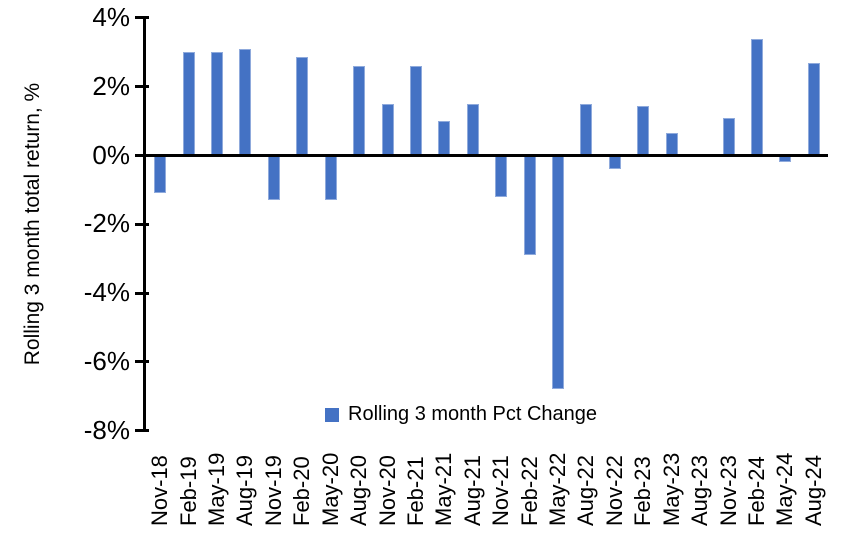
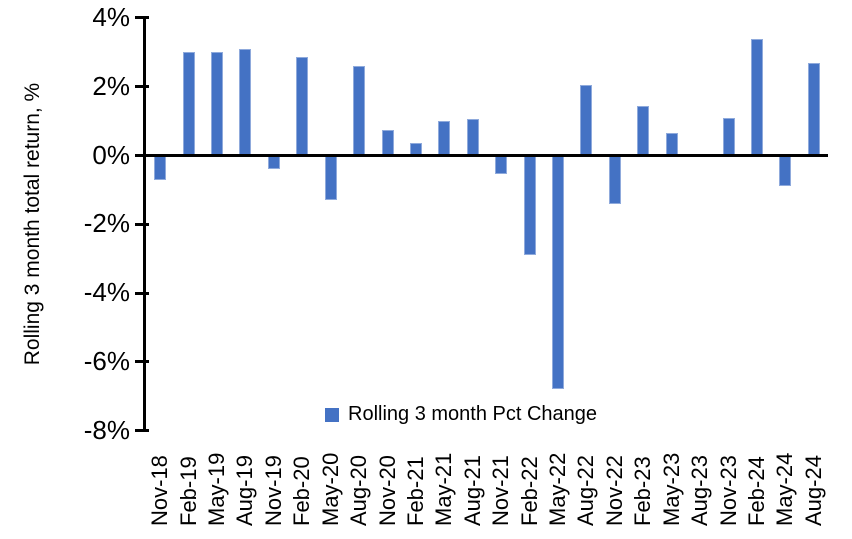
Nov-18: -1.1% -> -0.7%
Nov-19: -1.3% -> -0.4%
Nov-20: 1.5% -> 0.8%
Feb-21: 2.6% -> 0.3%
Aug-21: 1.5% -> 1.1%
Nov-21: -1.2% -> -0.6%
Aug-22: 1.5% -> 2.0%
Nov-22: -0.4% -> -1.4%
May-24: -0.2% -> -0.9%
